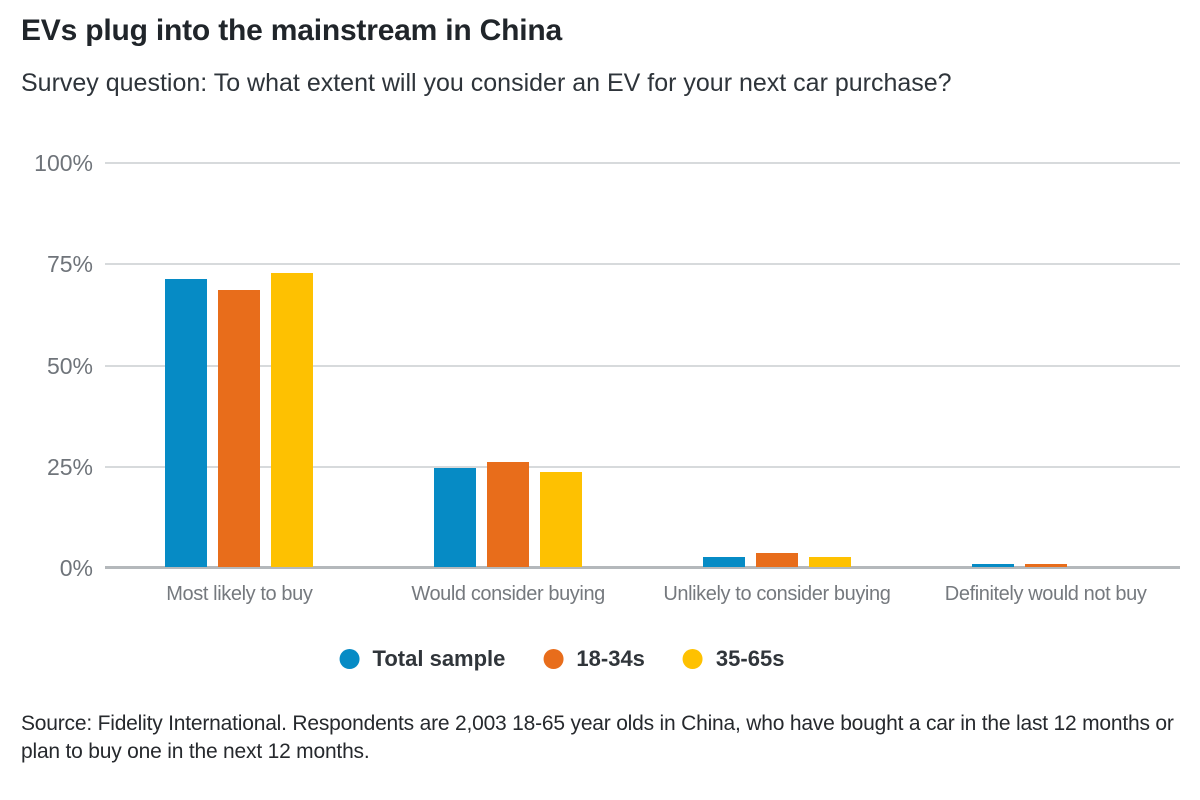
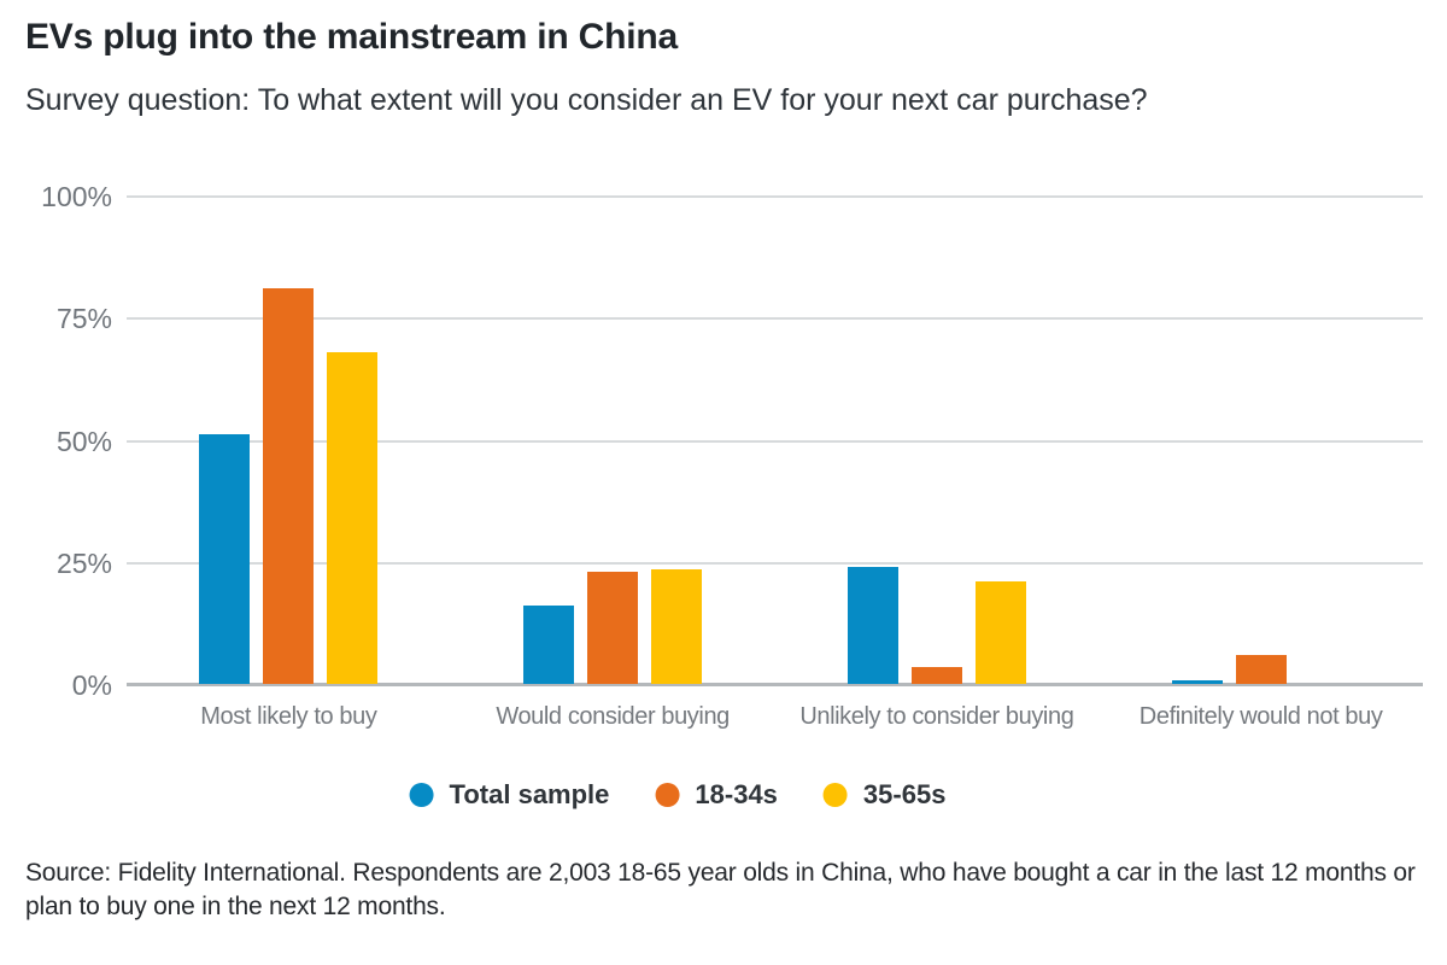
Total sample/Most likely to buy: 71% -> 51%
18-34s/Most likely to buy: 68% -> 81%
35-65s/Most likely to buy: 72% -> 68%
Total sample/Would consider buying: 24% -> 16%
18-34s/Would consider buying: 26% -> 23%
Total sample/Unlikely to consider buying: 2% -> 24%
35-65s/Unlikely to consider buying: 2% -> 21%
18-34s/Definitely would not buy: 1% -> 6%
